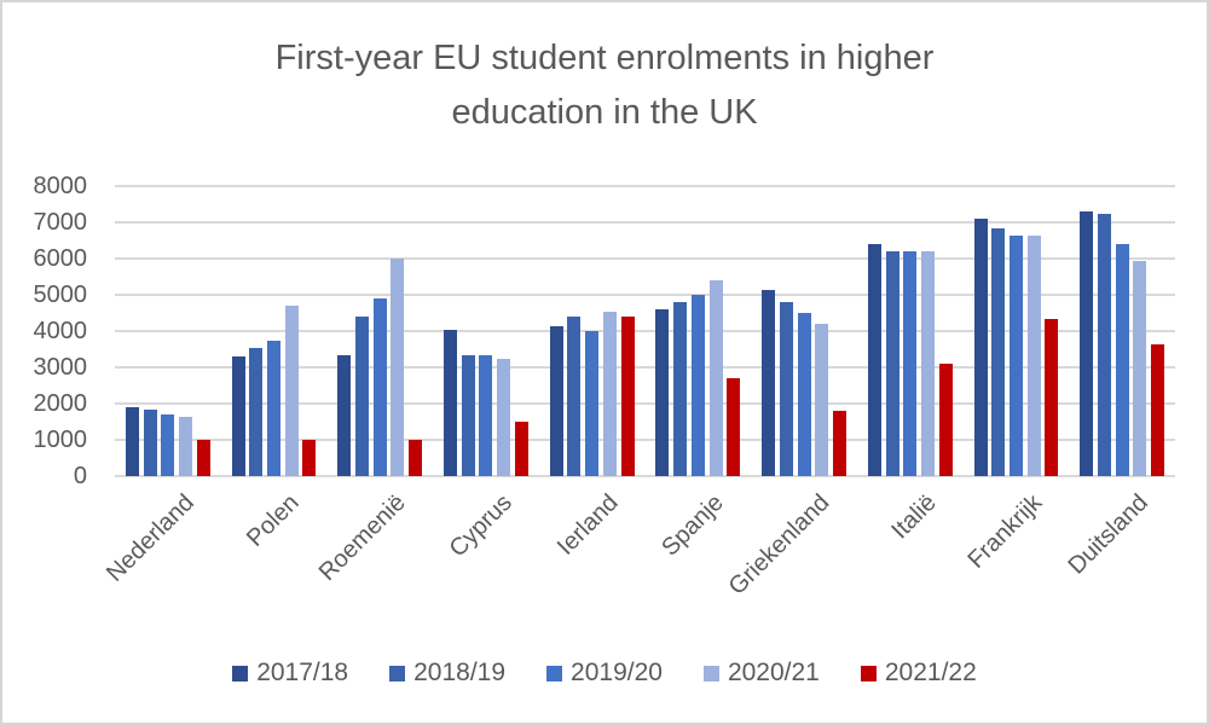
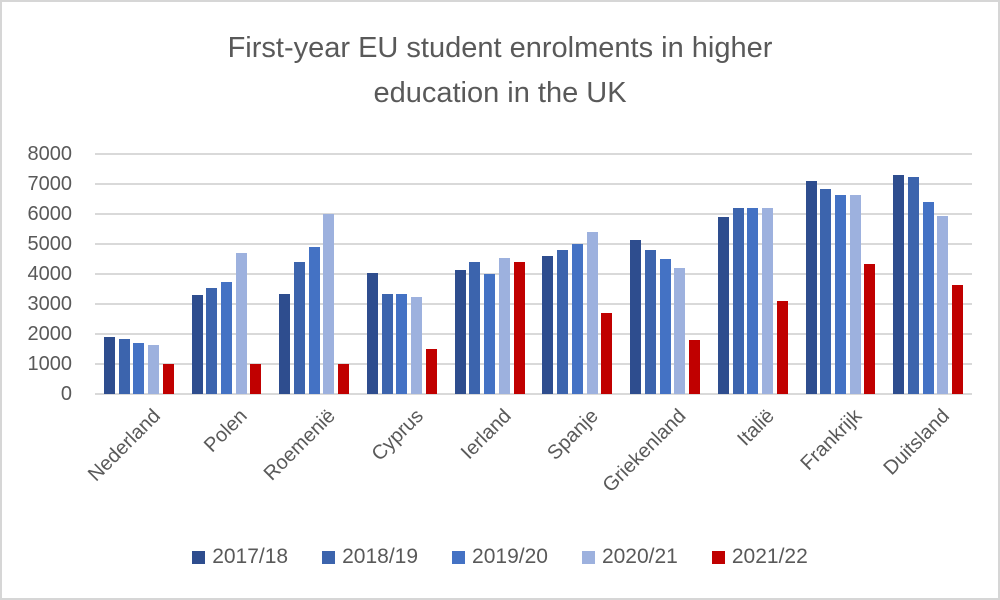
2017/18/Italië: 6400 -> 5900
